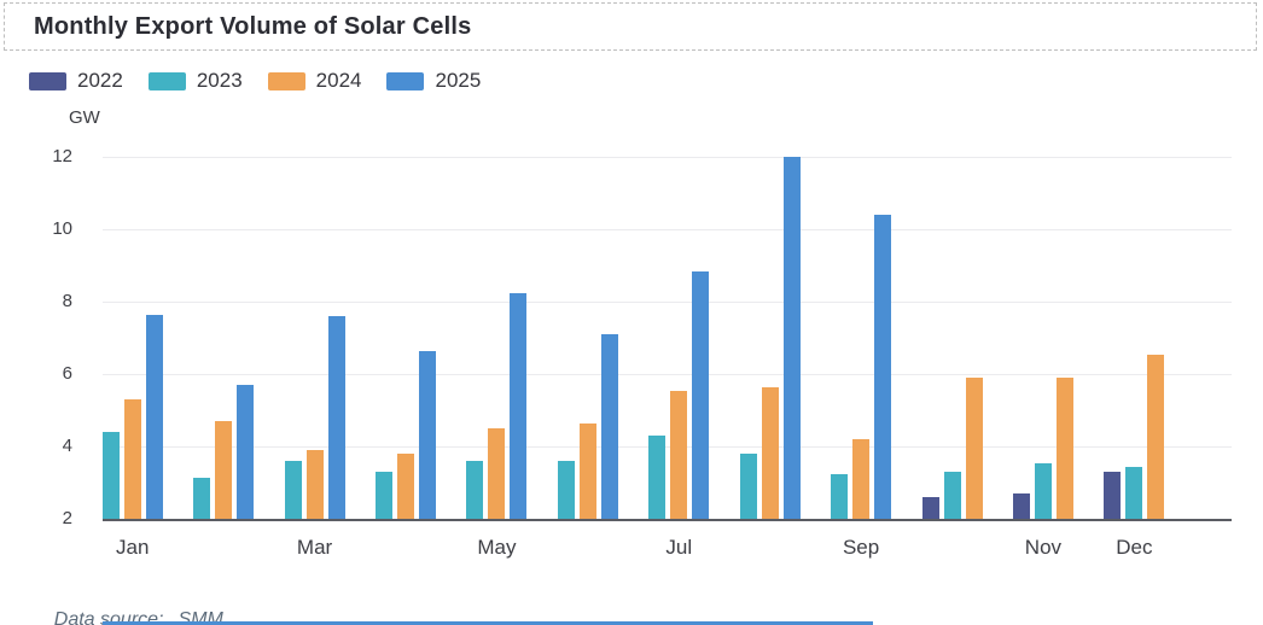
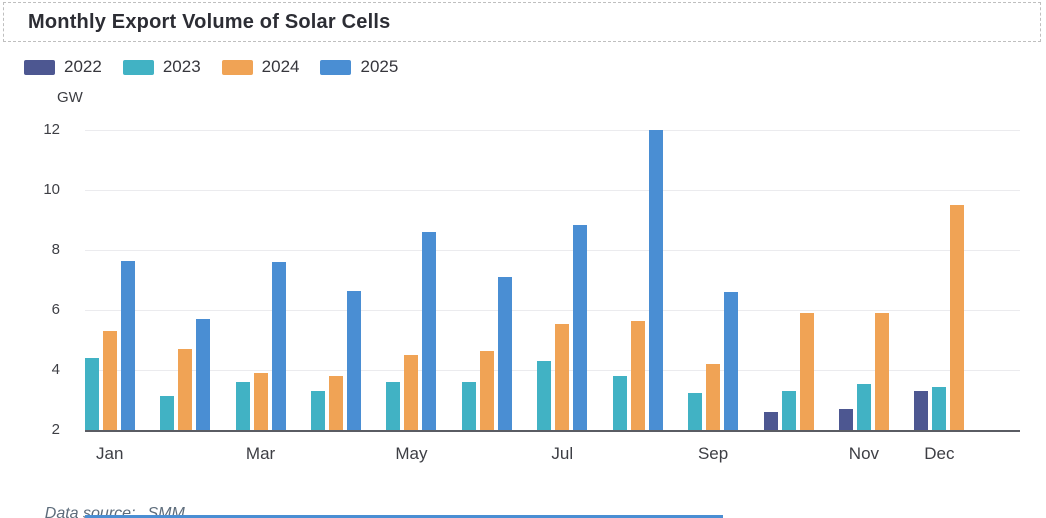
2025/May: 8.2 -> 8.6
2025/Sep: 10.4 -> 6.6
2024/Dec: 6.5 -> 9.5
